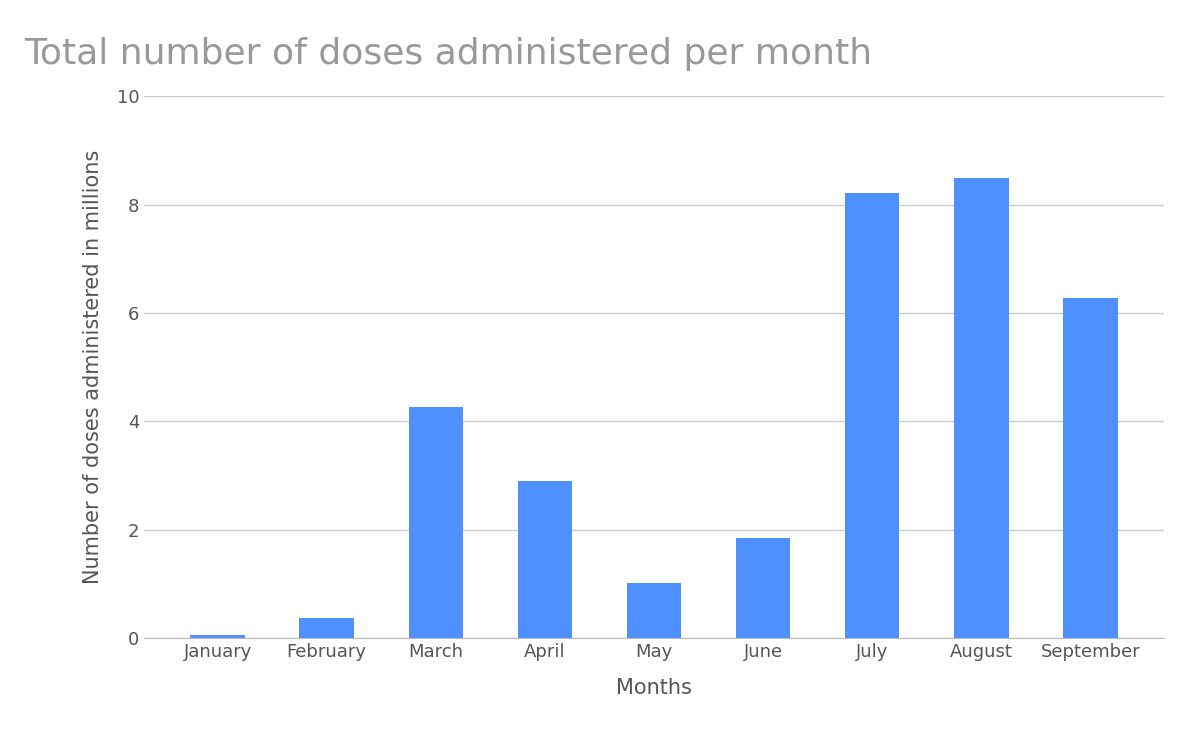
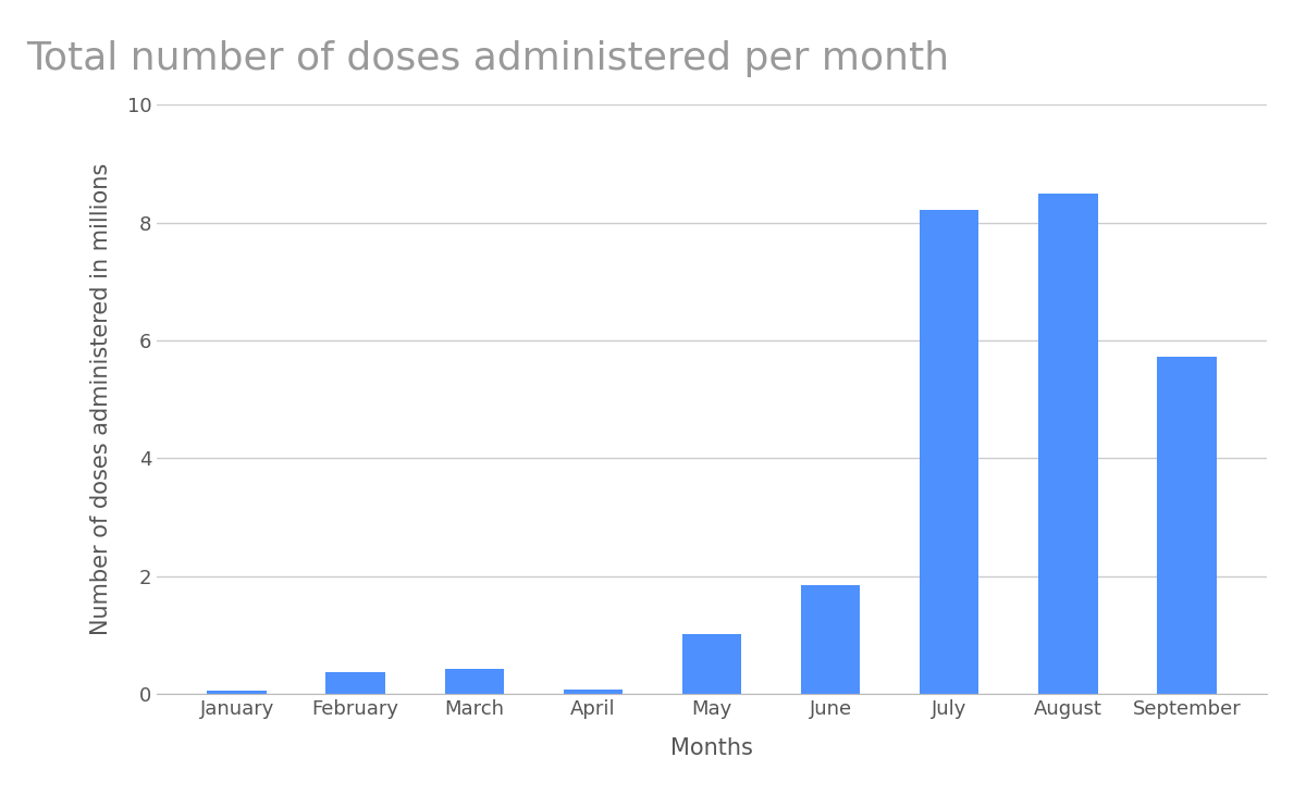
March: 4.26 -> 0.42
April: 2.90 -> 0.07
September: 6.28 -> 5.72
